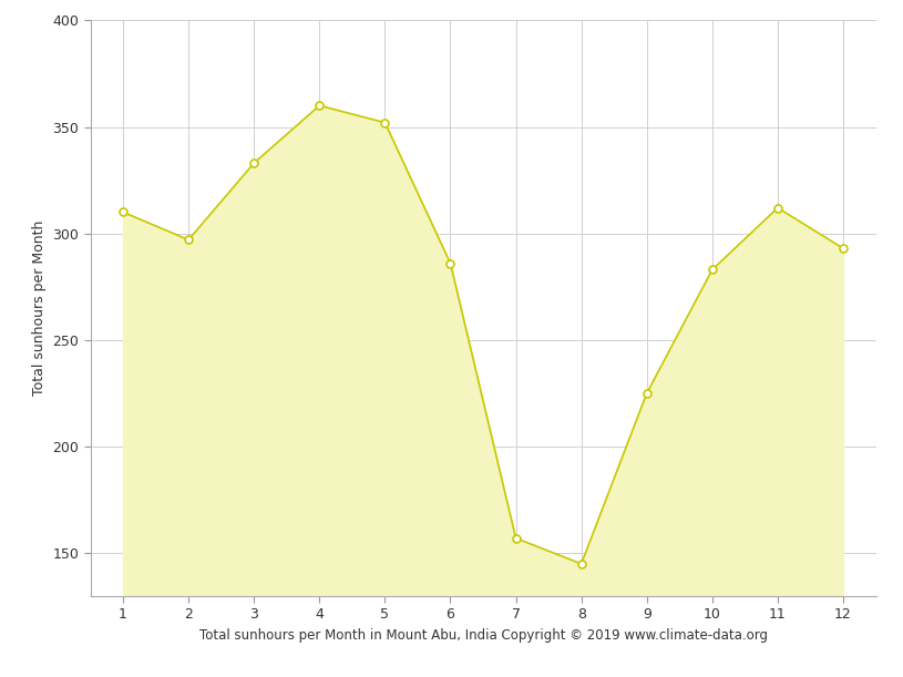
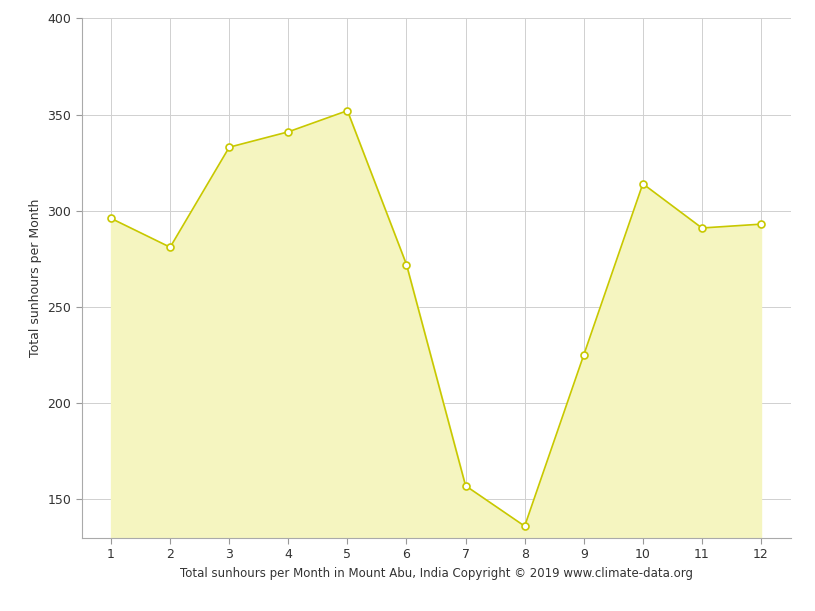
1: 310 -> 296
2: 297 -> 281
4: 360 -> 341
6: 286 -> 272
8: 145 -> 136
10: 283 -> 314
11: 312 -> 291
